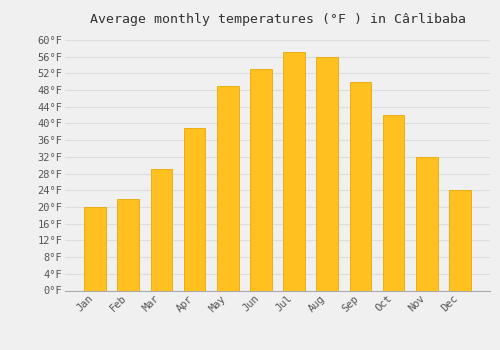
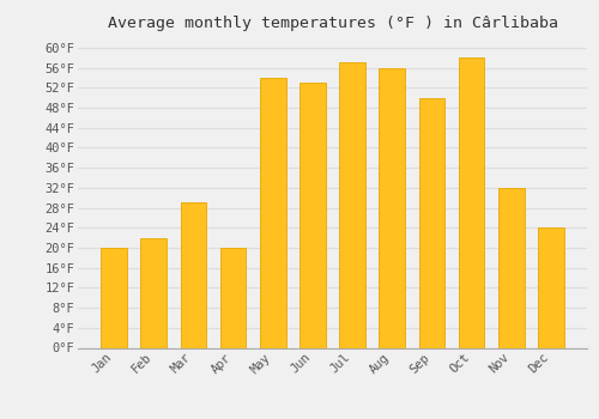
Apr: 39°F -> 20°F
May: 49°F -> 54°F
Oct: 42°F -> 58°F
